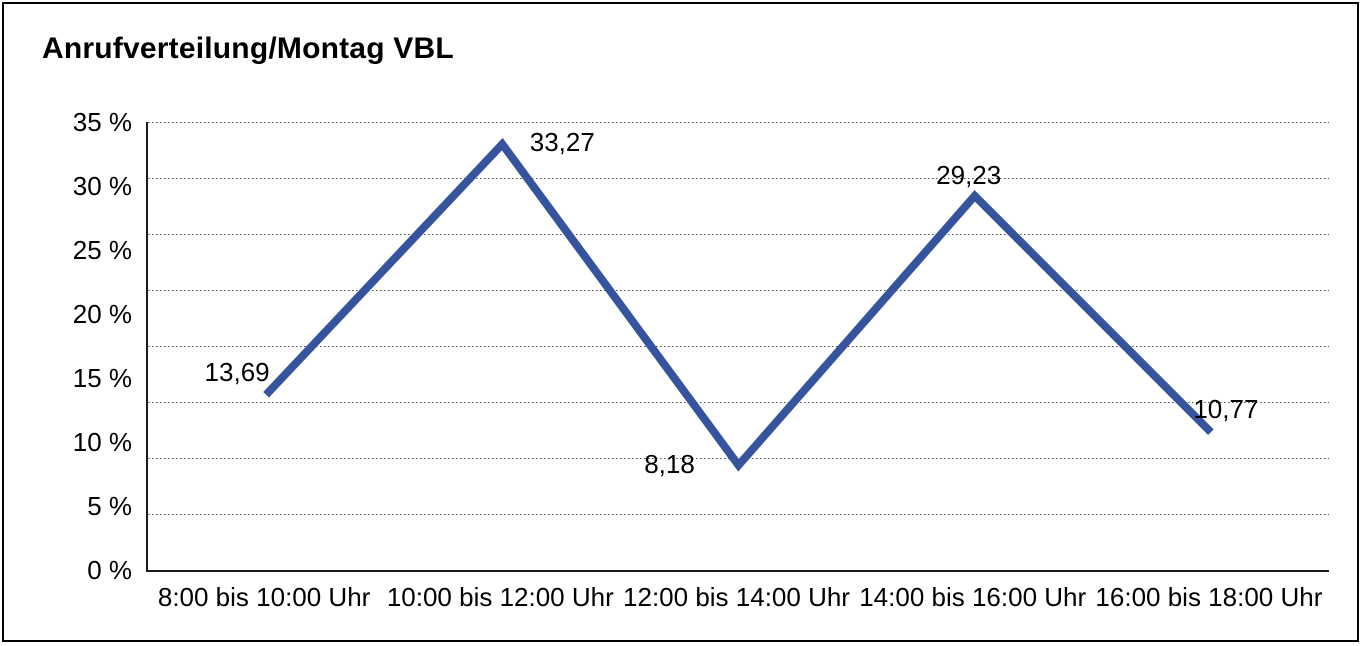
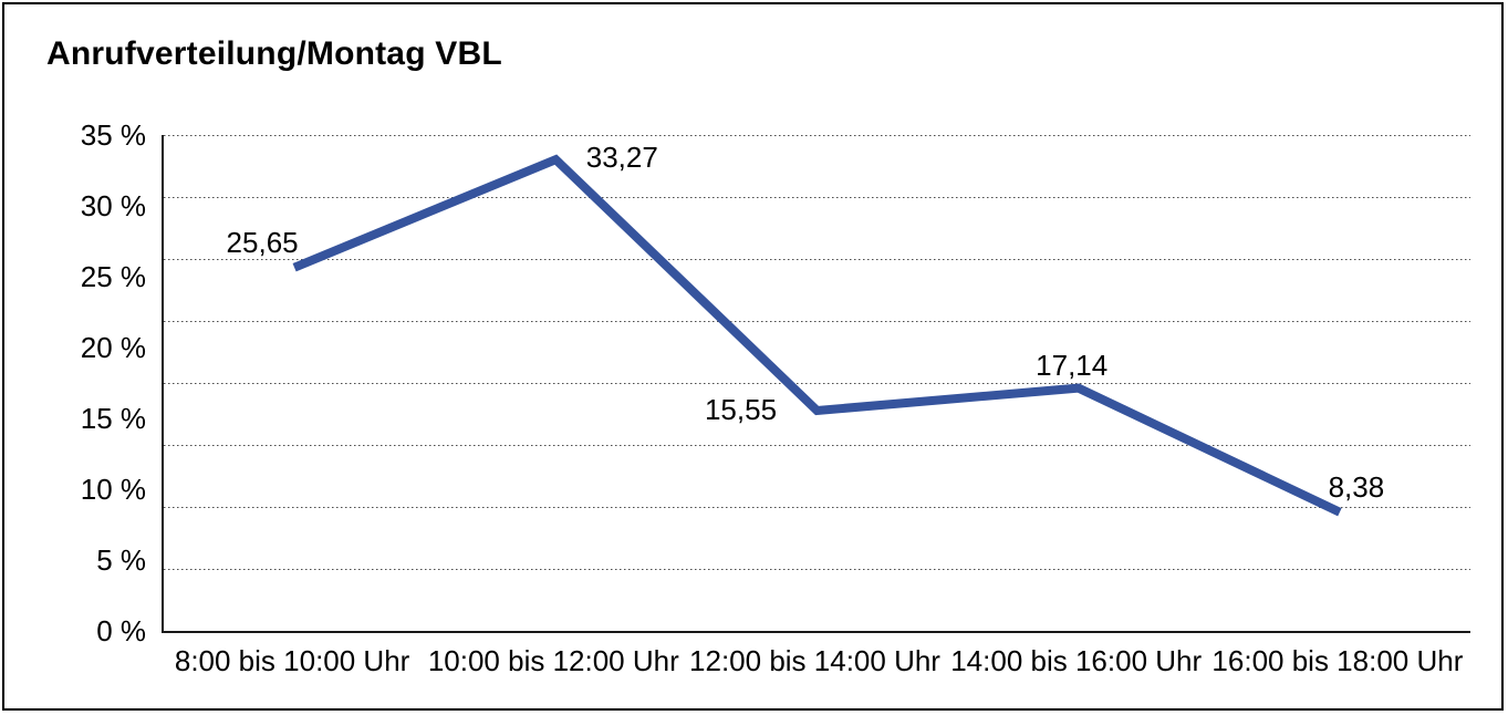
8:00 bis 10:00 Uhr: 13,69 -> 25,65
12:00 bis 14:00 Uhr: 8,18 -> 15,55
14:00 bis 16:00 Uhr: 29,23 -> 17,14
16:00 bis 18:00 Uhr: 10,77 -> 8,38
